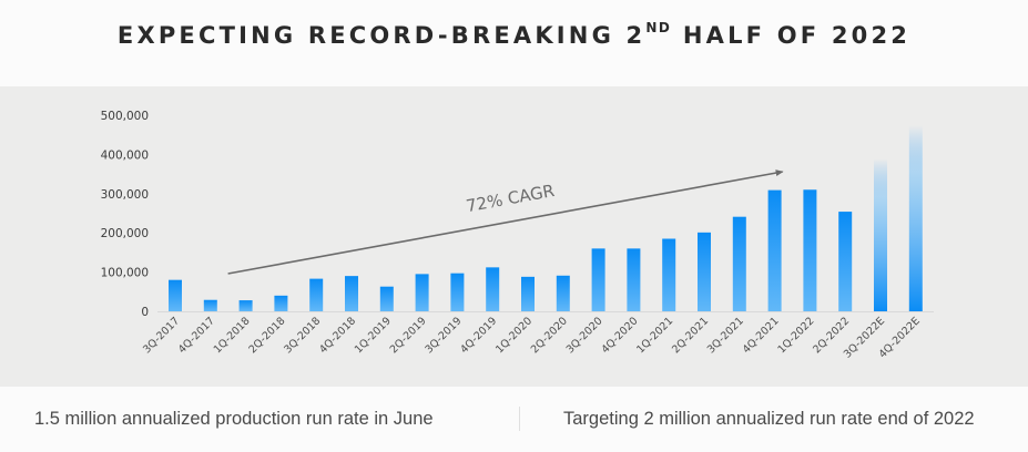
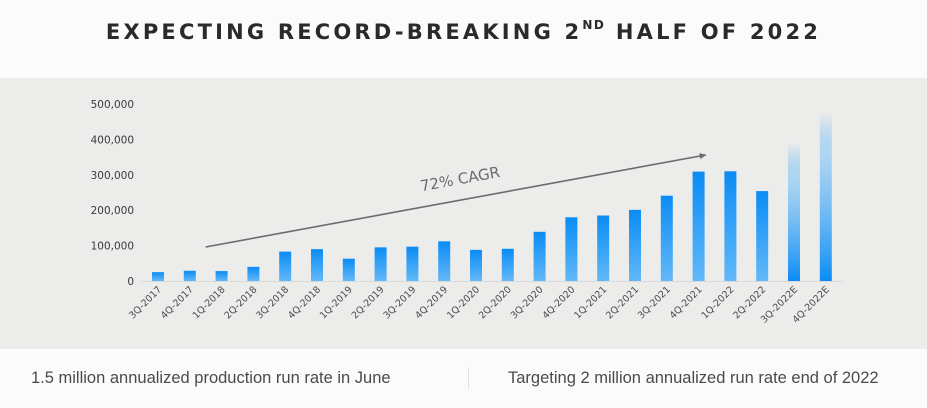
3Q-2017: 80000 -> 20000
3Q-2020: 160000 -> 140000
4Q-2020: 160000 -> 180000
